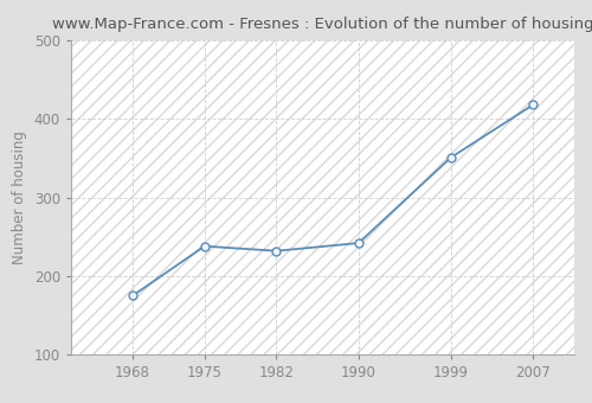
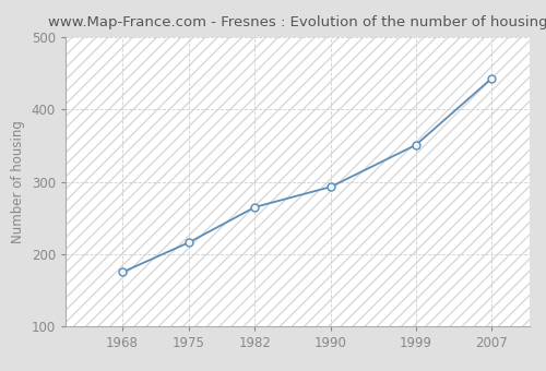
1975: 238 -> 216
1982: 232 -> 265
1990: 242 -> 293
2007: 418 -> 443
